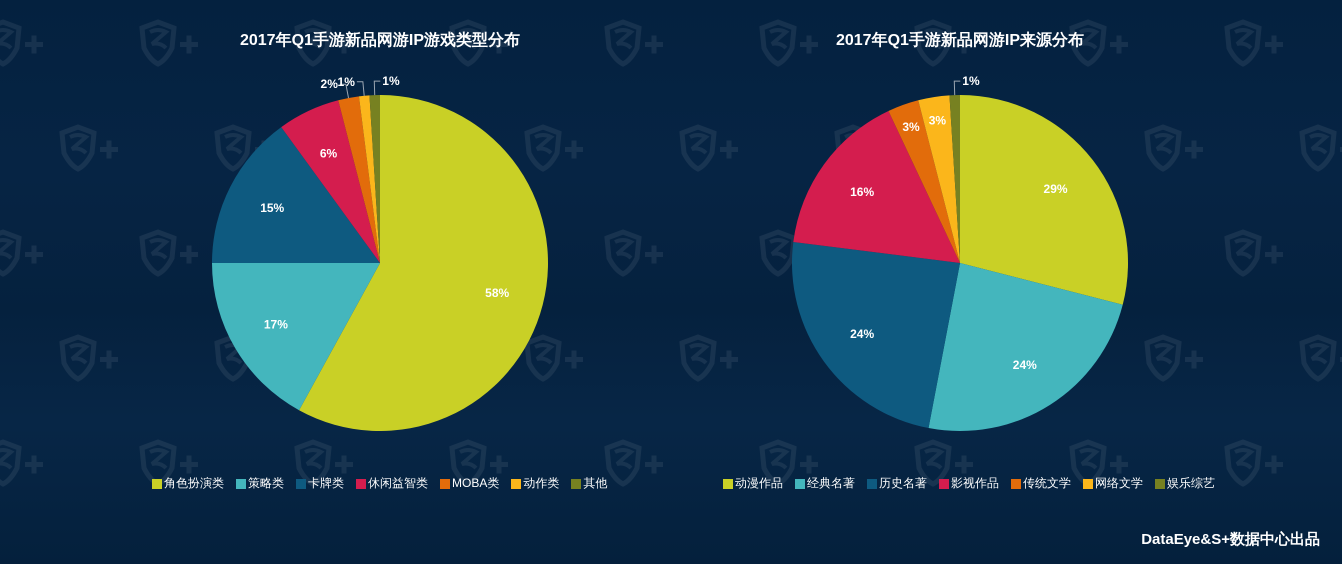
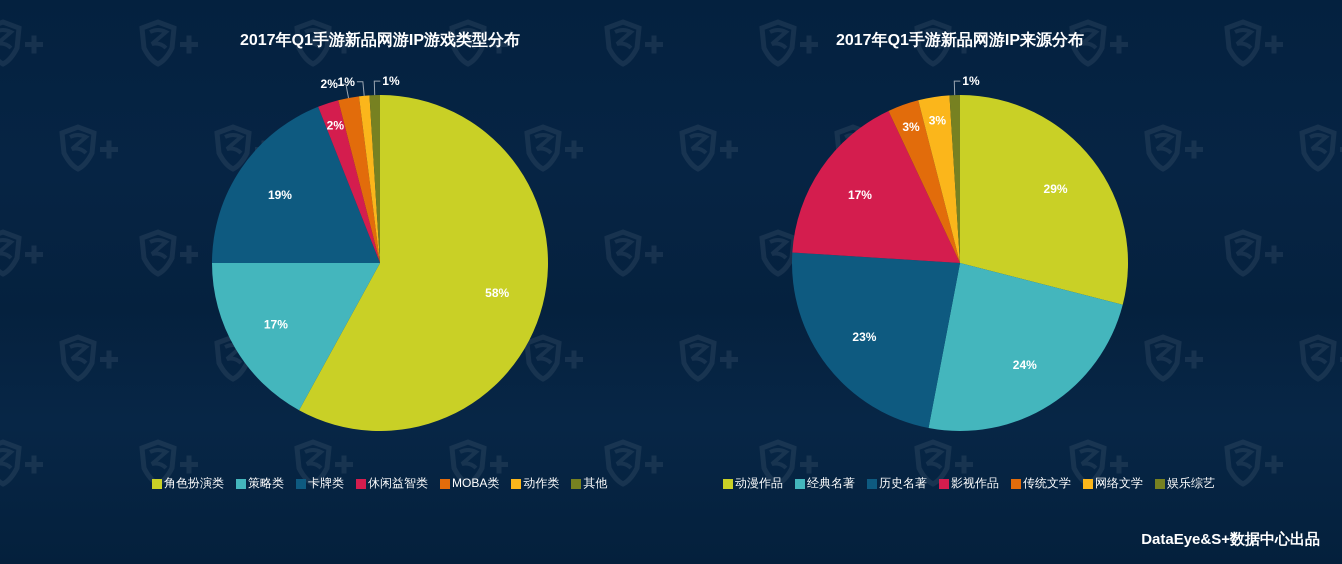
2017年Q1手游新品网游IP游戏类型分布/卡牌类: 15% -> 19%
2017年Q1手游新品网游IP游戏类型分布/休闲益智类: 6% -> 2%
2017年Q1手游新品网游IP来源分布/历史名著: 24% -> 23%
2017年Q1手游新品网游IP来源分布/影视作品: 16% -> 17%
